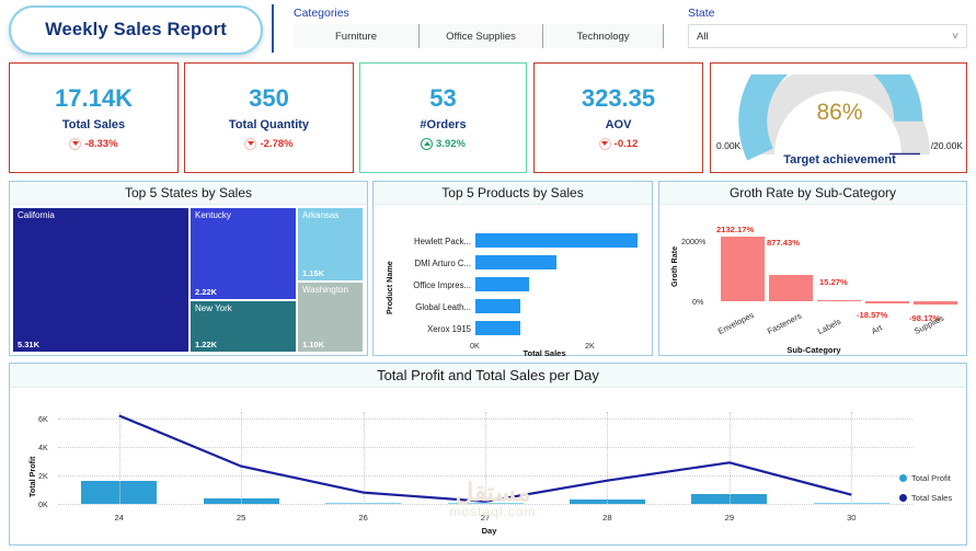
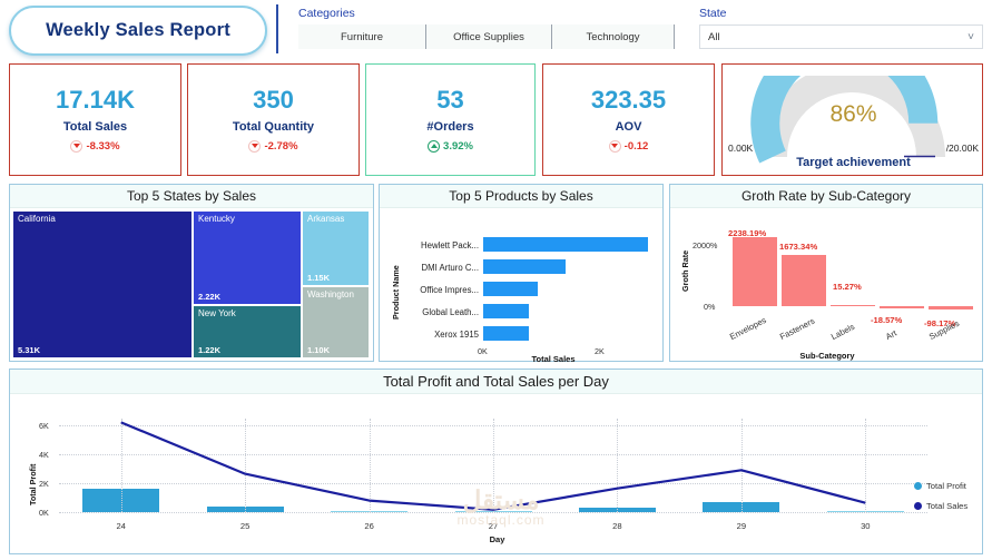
Groth Rate by Sub-Category/Envelopes: 2132.17% -> 2238.19%
Groth Rate by Sub-Category/Fasteners: 877.43% -> 1673.34%
